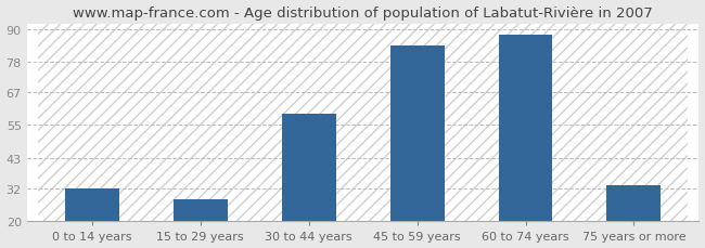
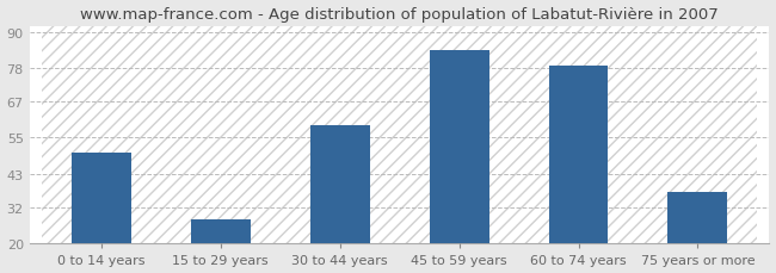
0 to 14 years: 32 -> 50
60 to 74 years: 88 -> 79
75 years or more: 33 -> 37
